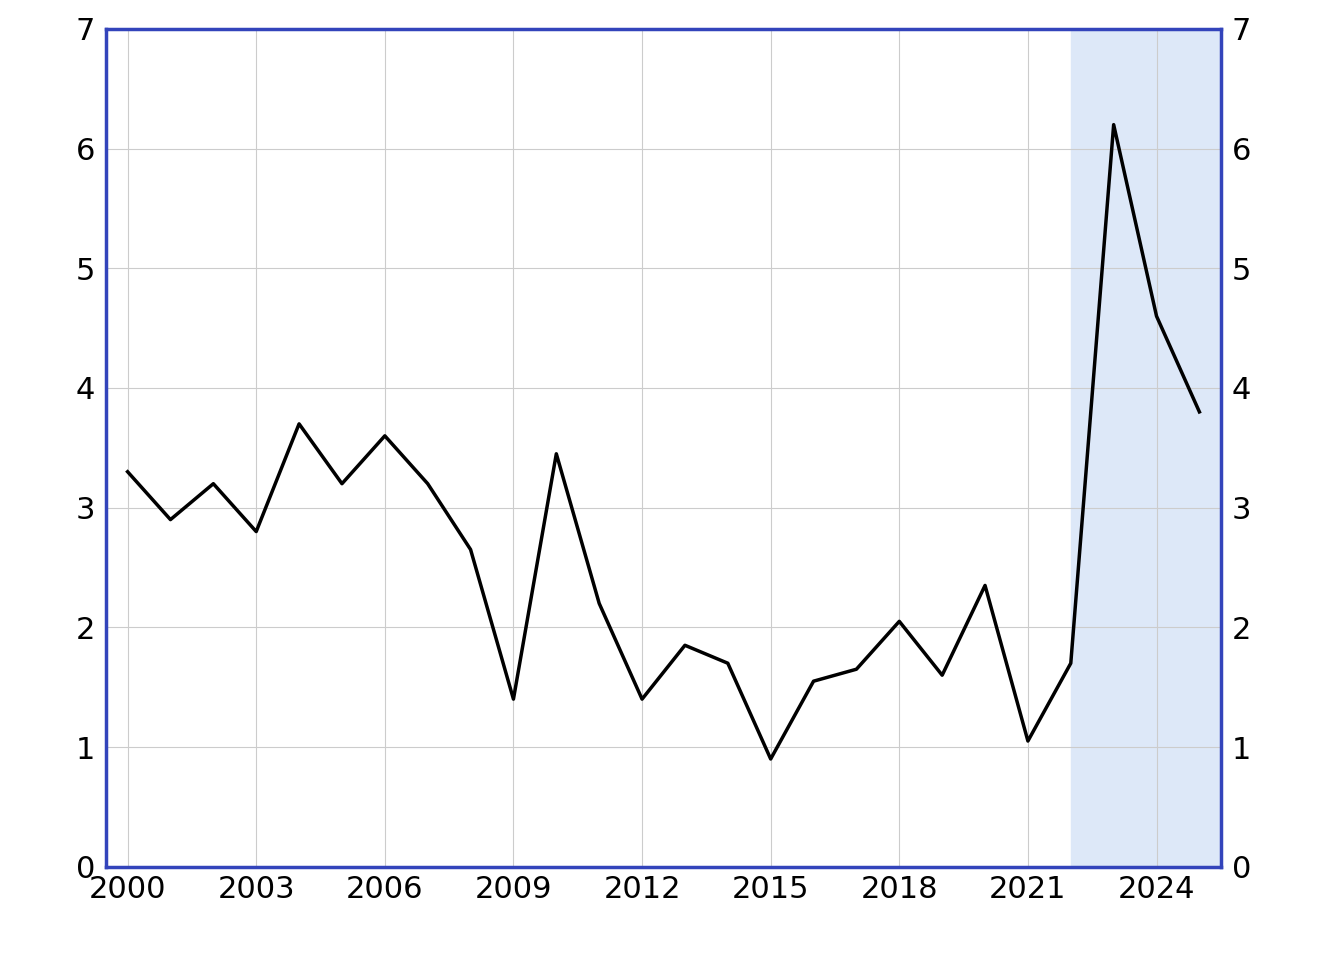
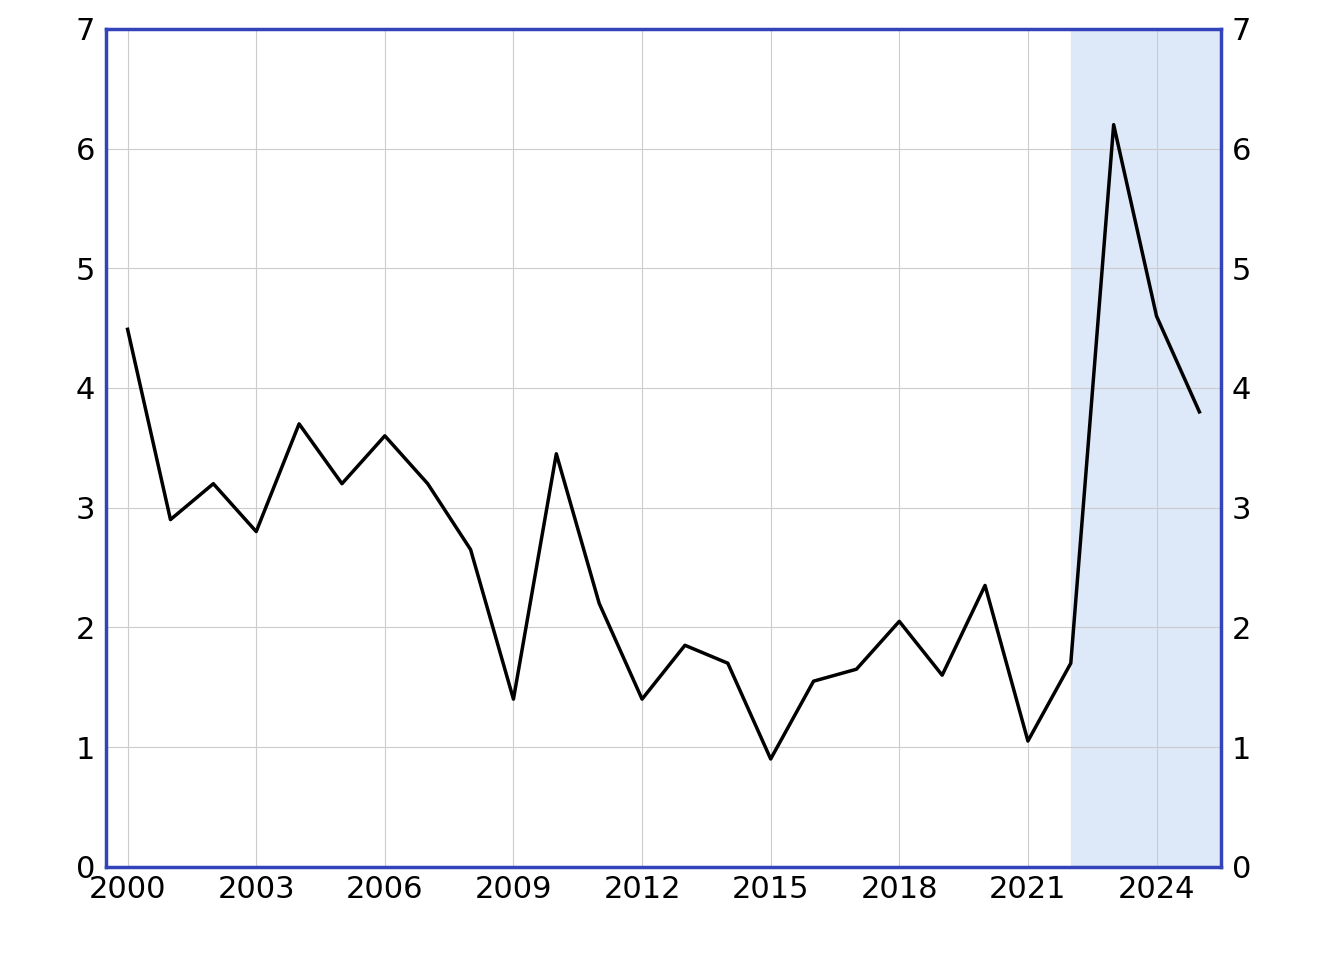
2000: 3.30 -> 4.49
